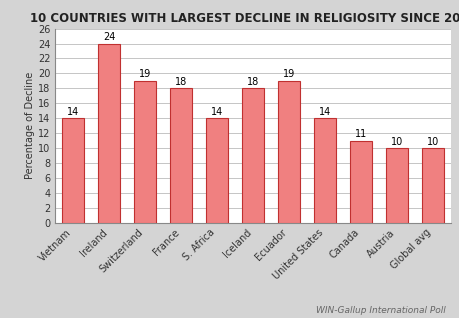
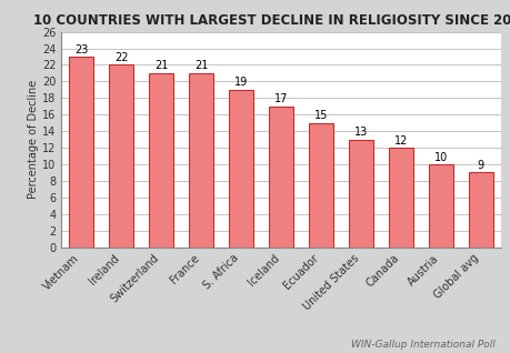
Vietnam: 14 -> 23
Ireland: 24 -> 22
Switzerland: 19 -> 21
France: 18 -> 21
S. Africa: 14 -> 19
Iceland: 18 -> 17
Ecuador: 19 -> 15
United States: 14 -> 13
Canada: 11 -> 12
Global avg: 10 -> 9
